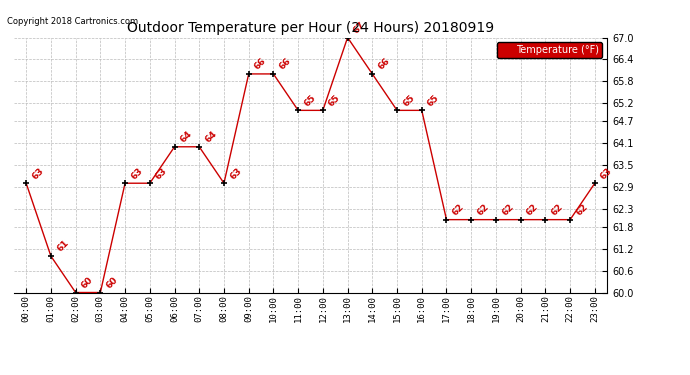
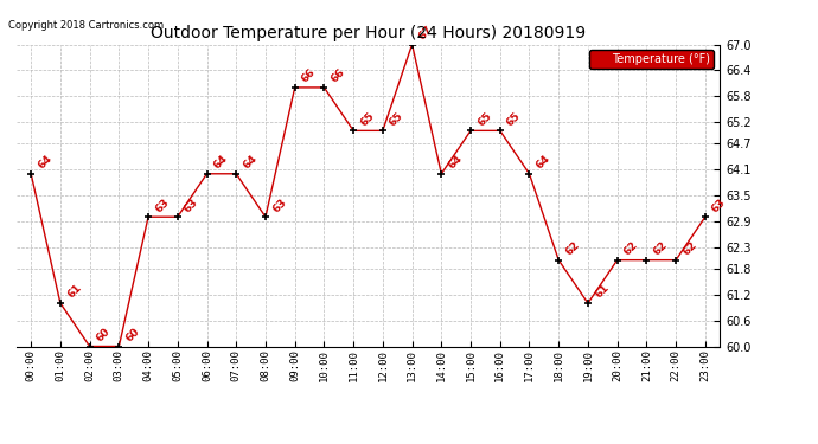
00:00: 63 -> 64
14:00: 66 -> 64
17:00: 62 -> 64
19:00: 62 -> 61
